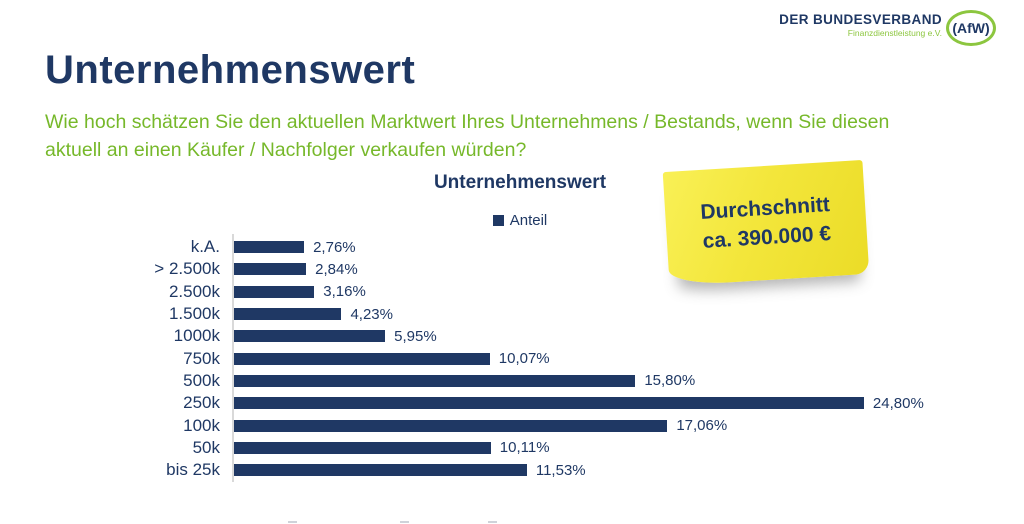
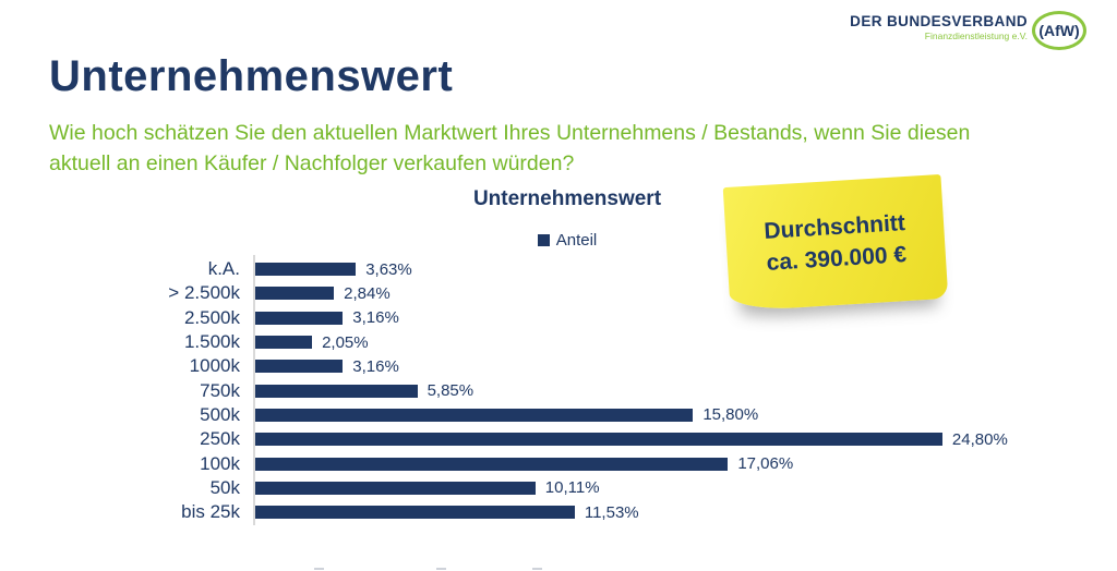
k.A.: 2,76% -> 3,63%
1.500k: 4,23% -> 2,05%
1000k: 5,95% -> 3,16%
750k: 10,07% -> 5,85%
